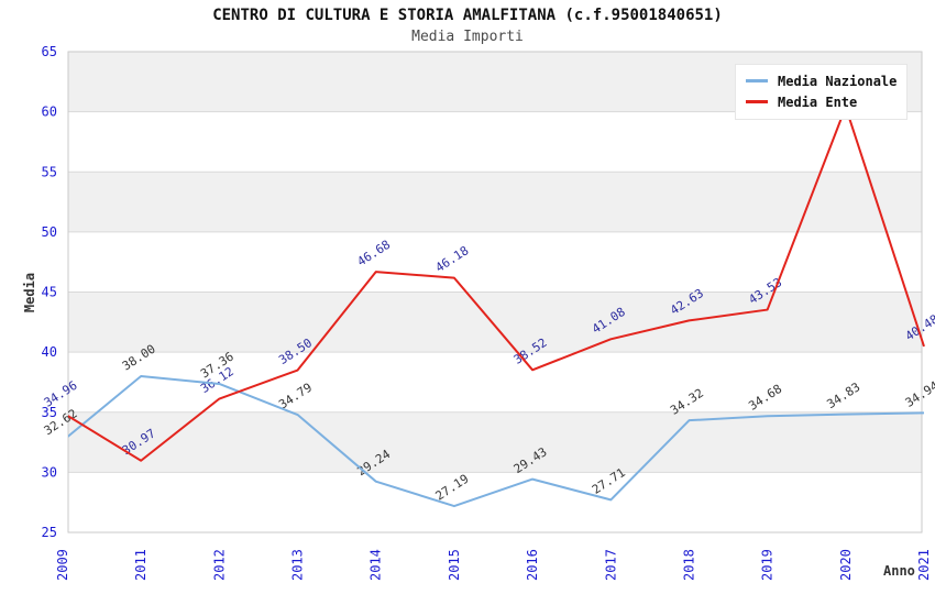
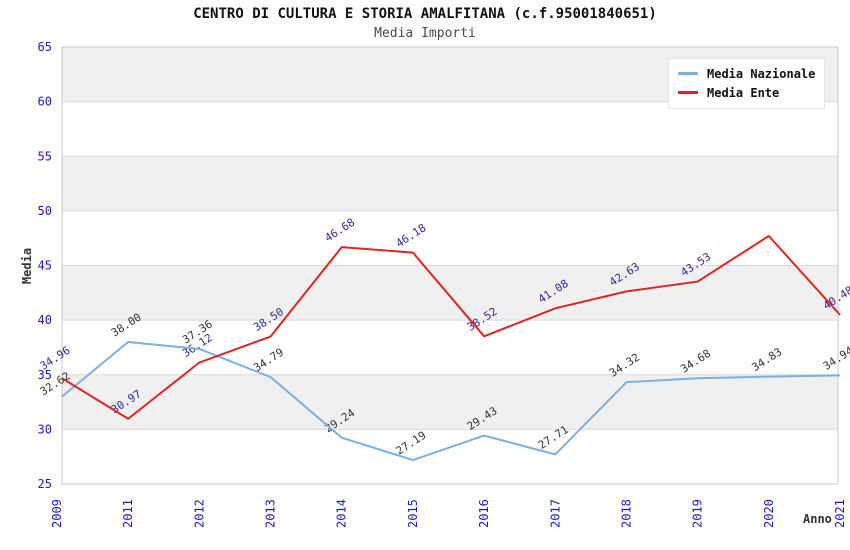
Media Ente/2020: 60.4 -> 47.7
